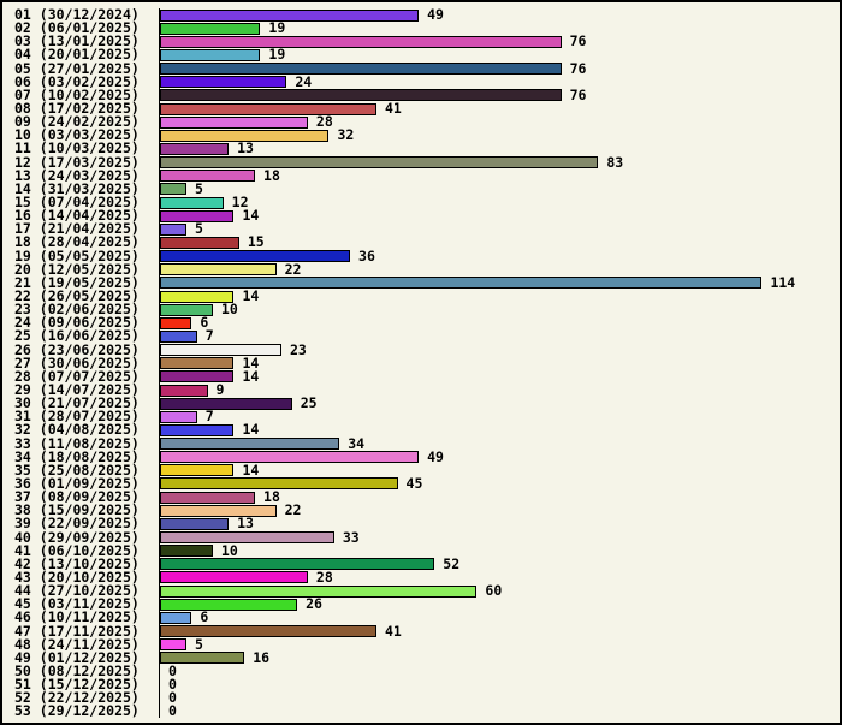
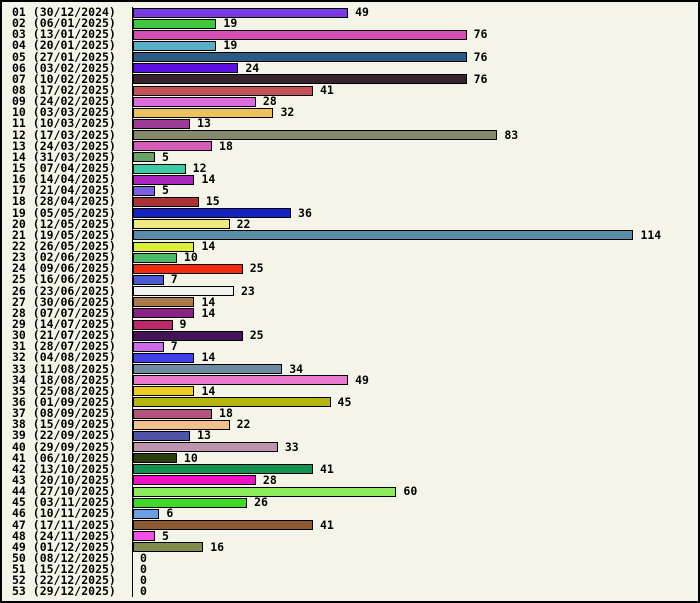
24 (09/06/2025): 6 -> 25
42 (13/10/2025): 52 -> 41
